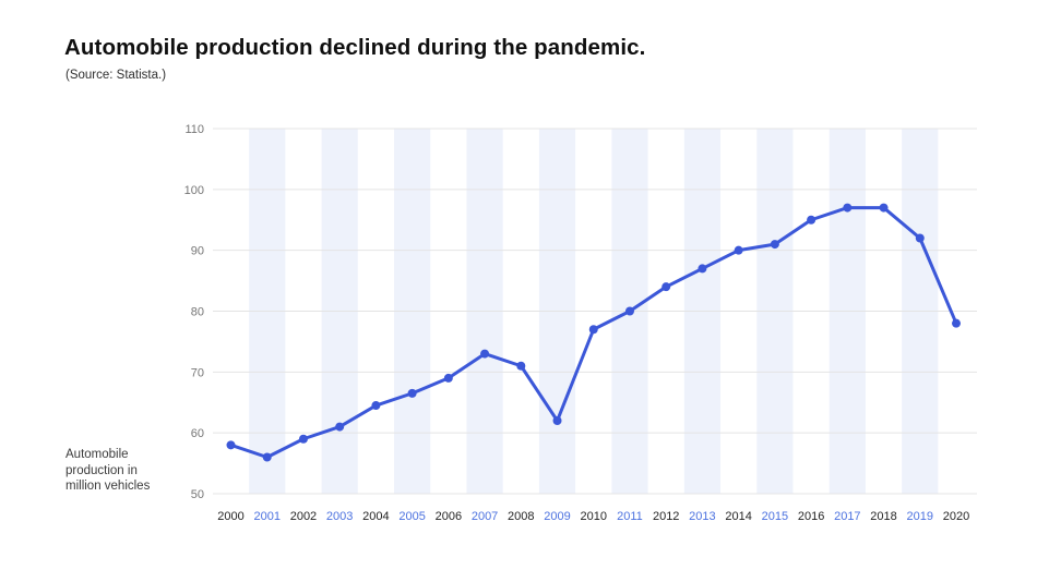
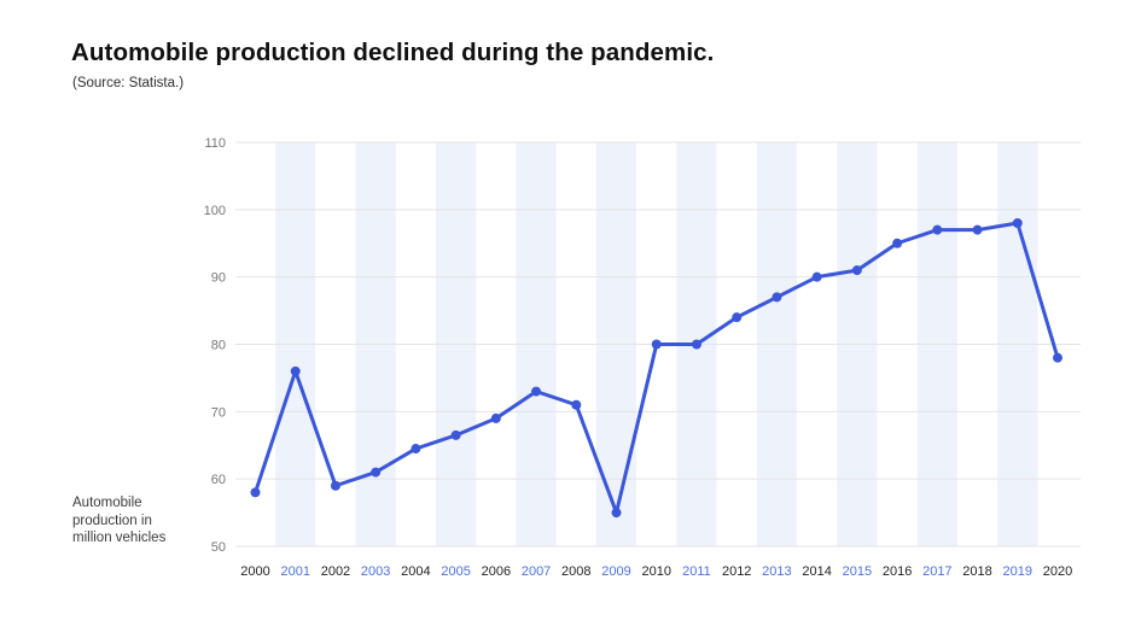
2001: 56 -> 76
2009: 62 -> 55
2010: 77 -> 80
2019: 92 -> 98
